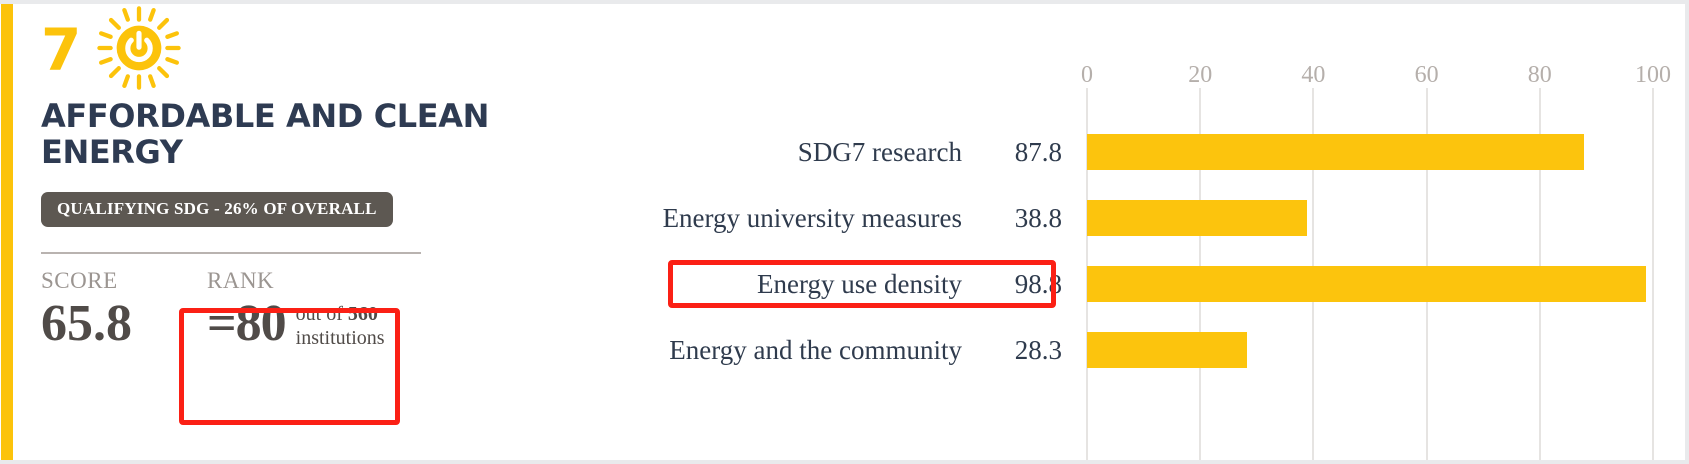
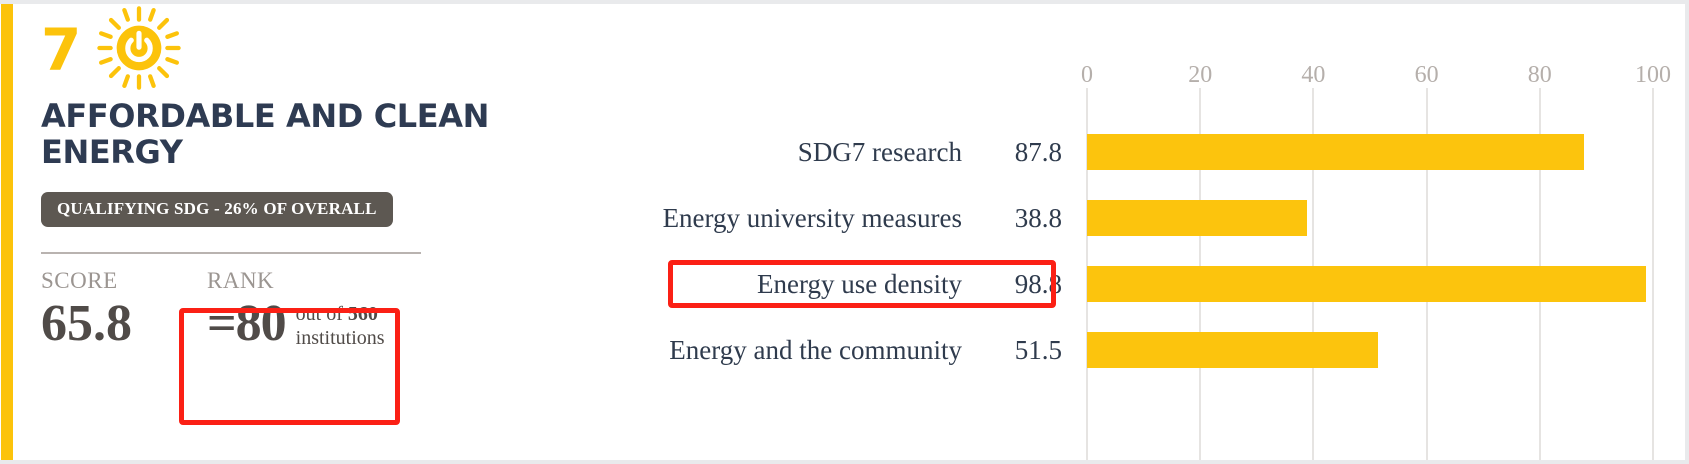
Energy and the community: 28.3 -> 51.5
